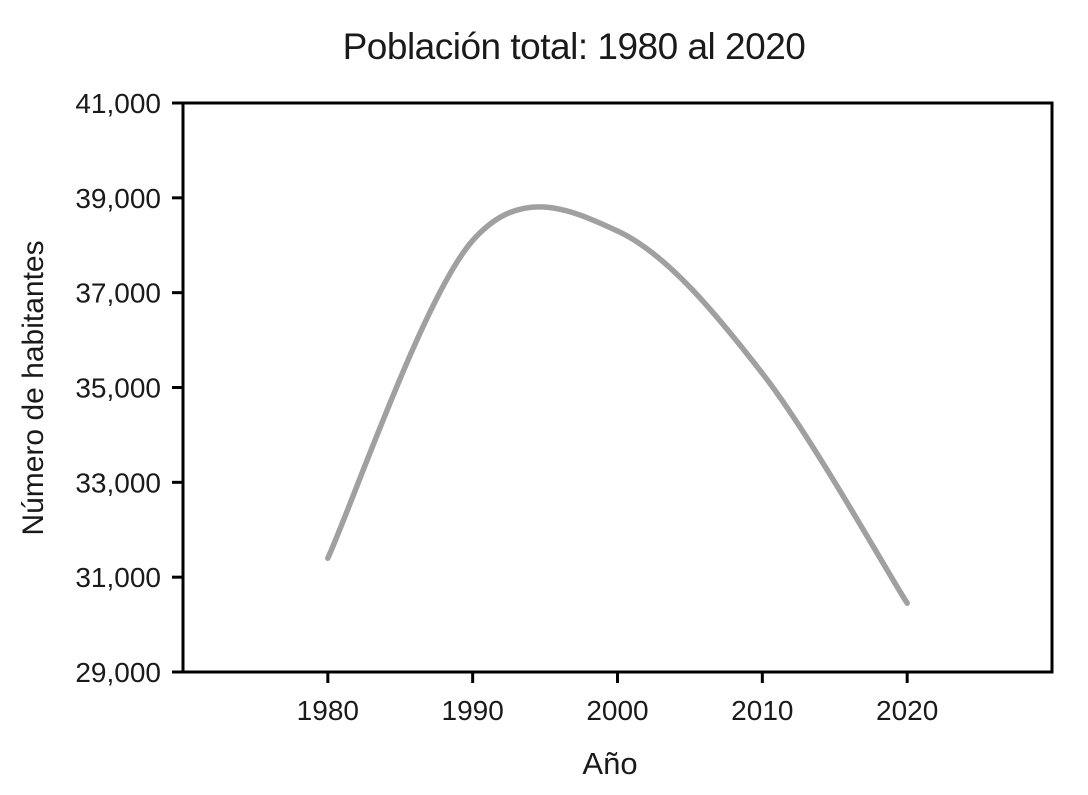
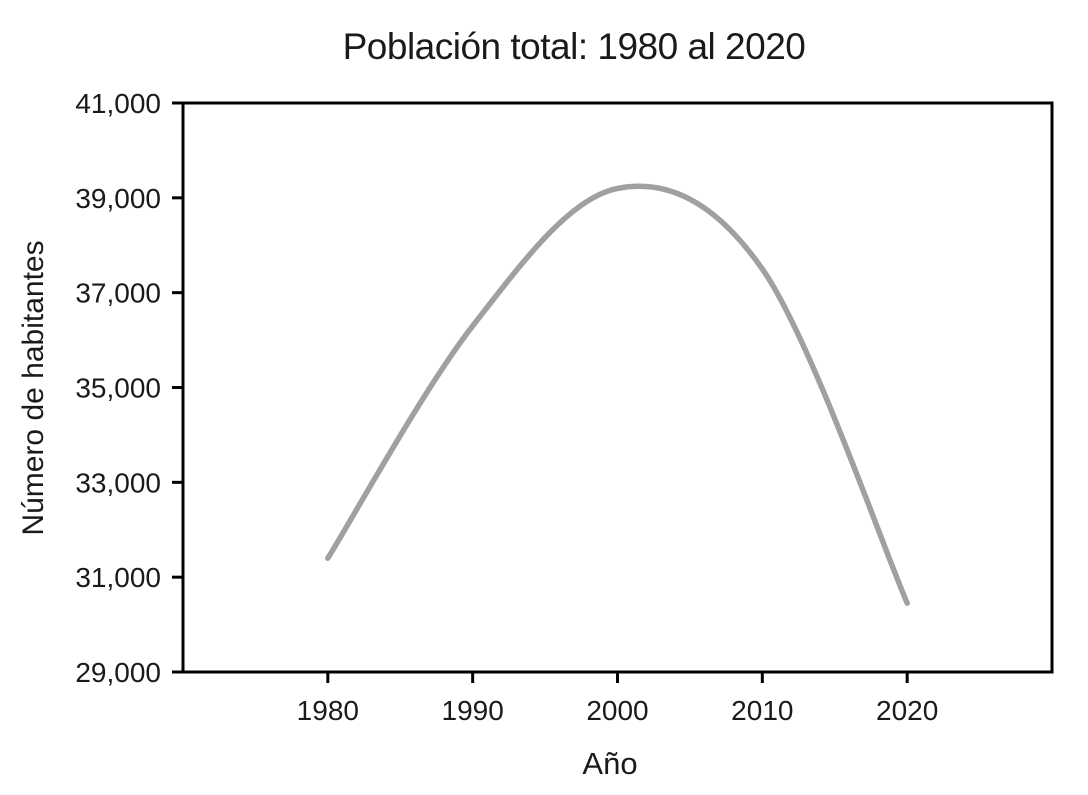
1990: 38100 -> 36300
2000: 38300 -> 39200
2010: 35300 -> 37500
